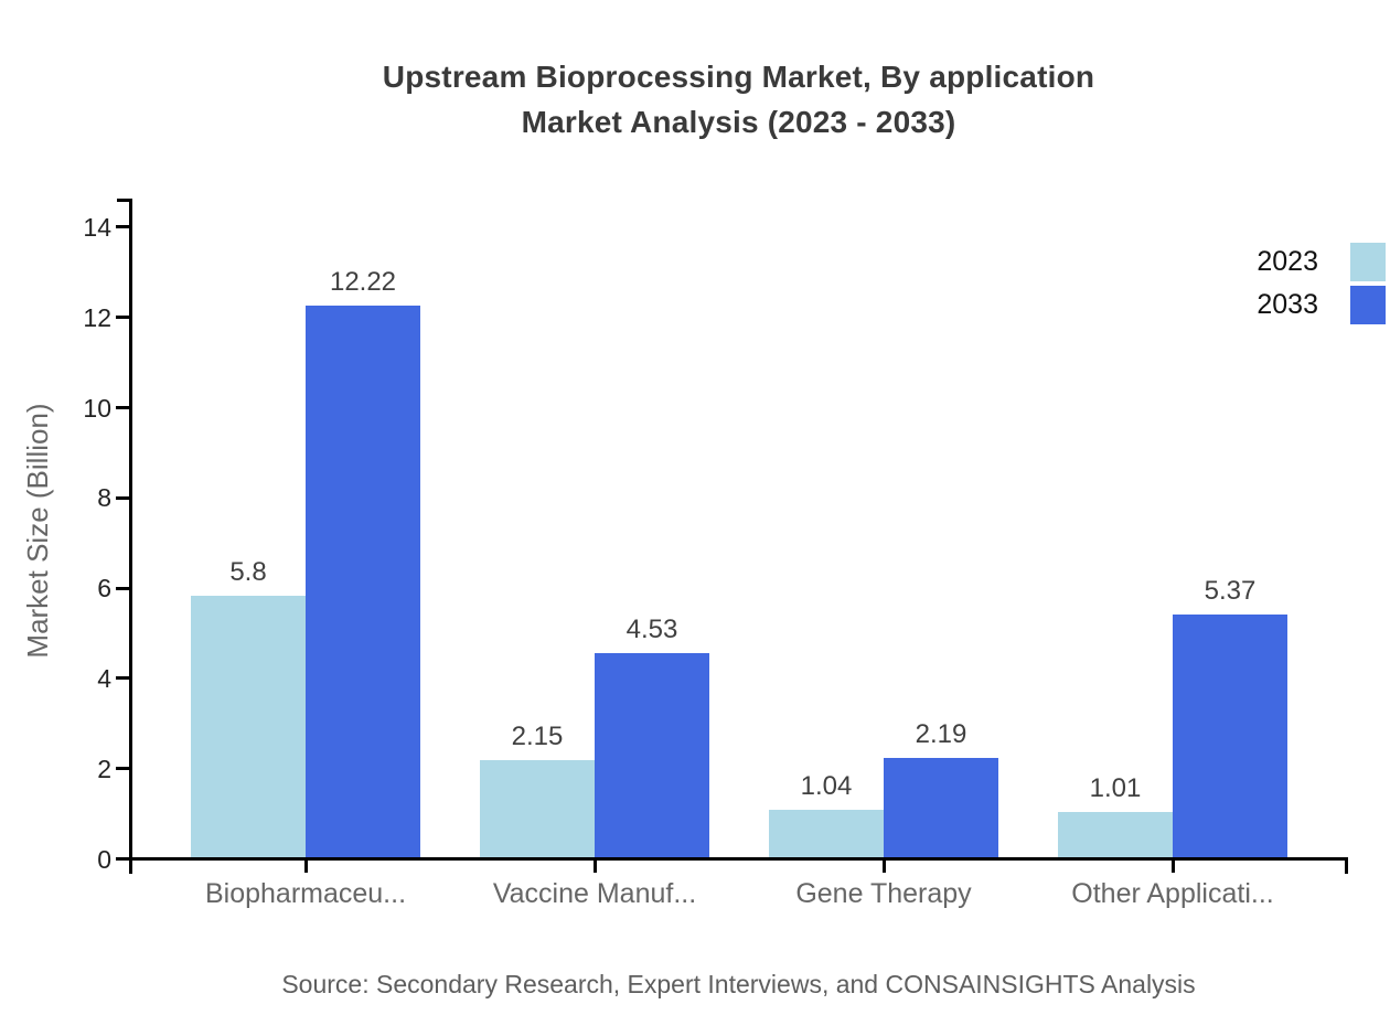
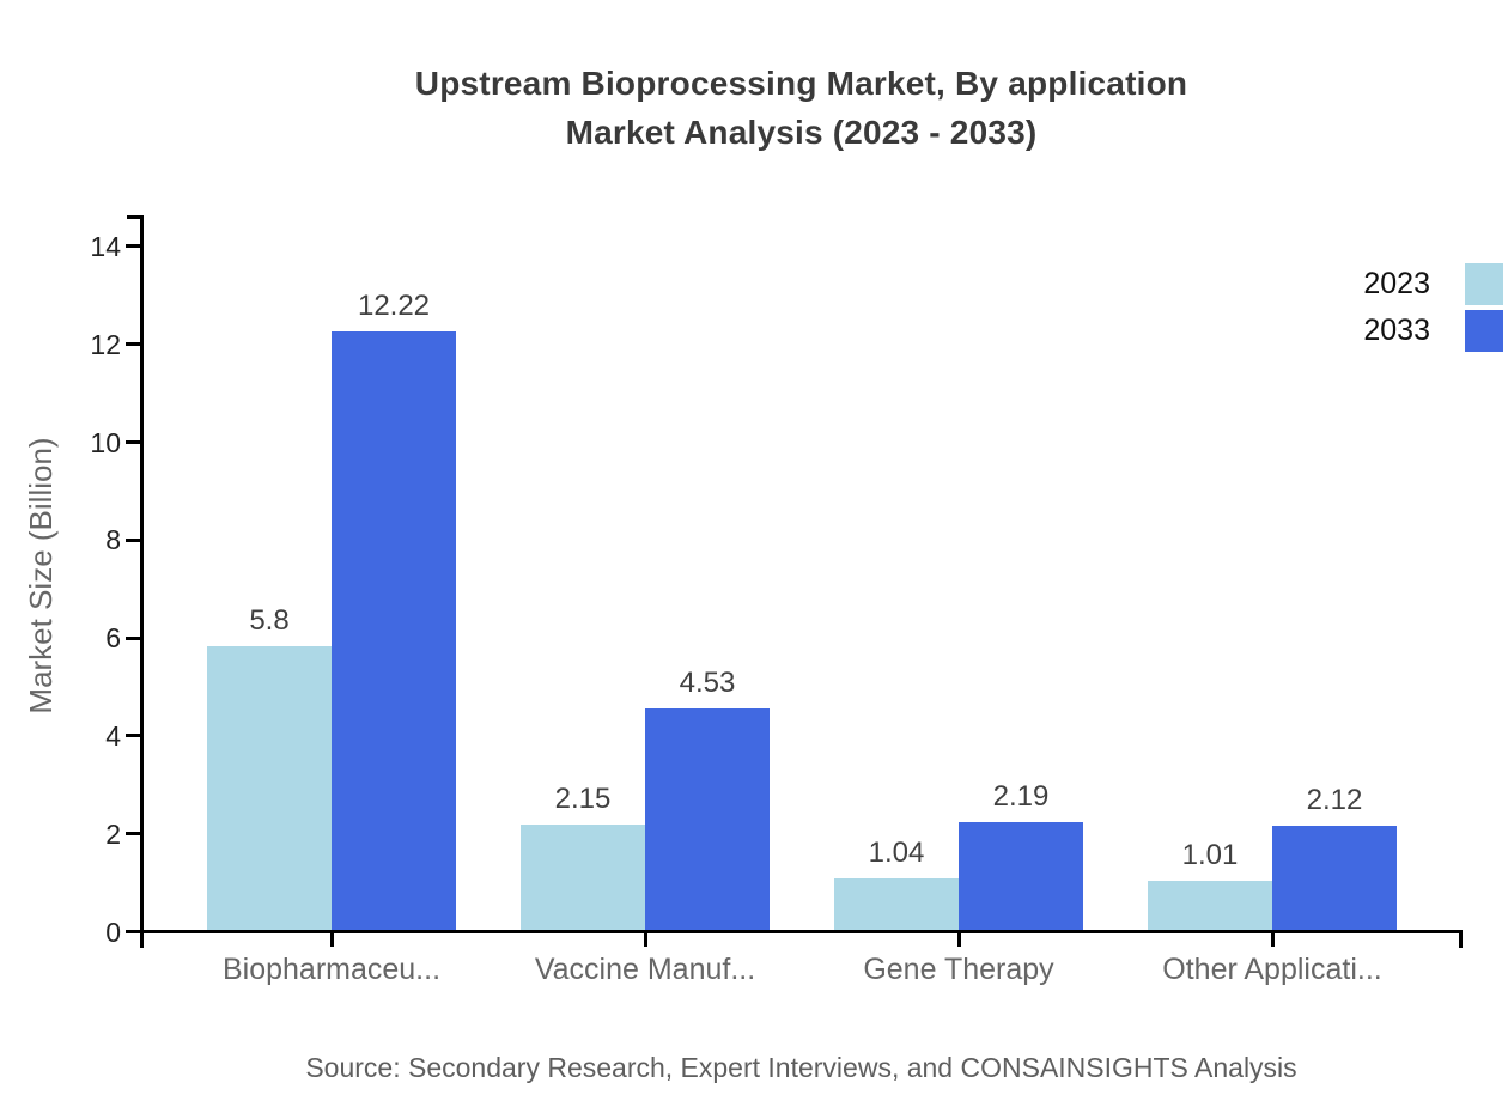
2033/Other Applicati...: 5.37 -> 2.12
